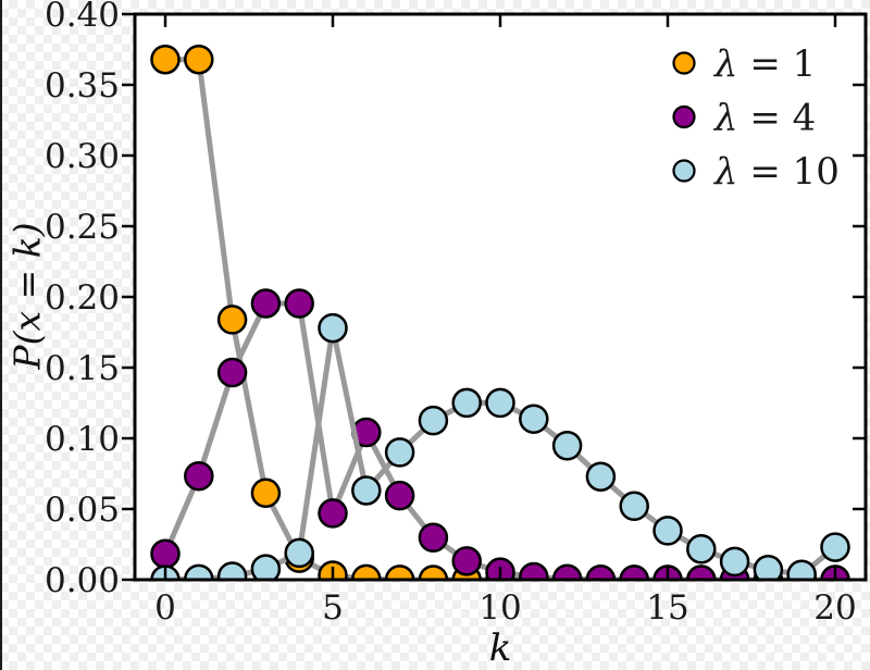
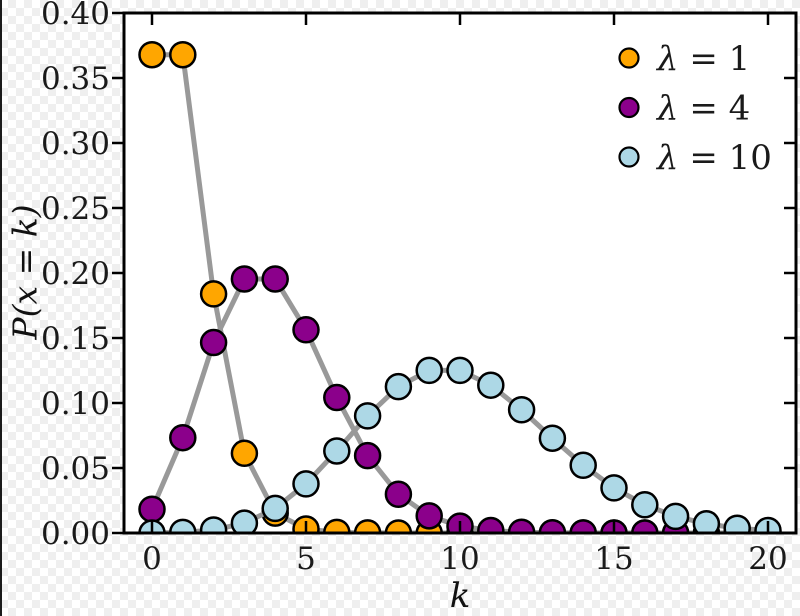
λ = 4/5: 0.047 -> 0.156
λ = 10/5: 0.178 -> 0.038
λ = 10/20: 0.023 -> 0.002
